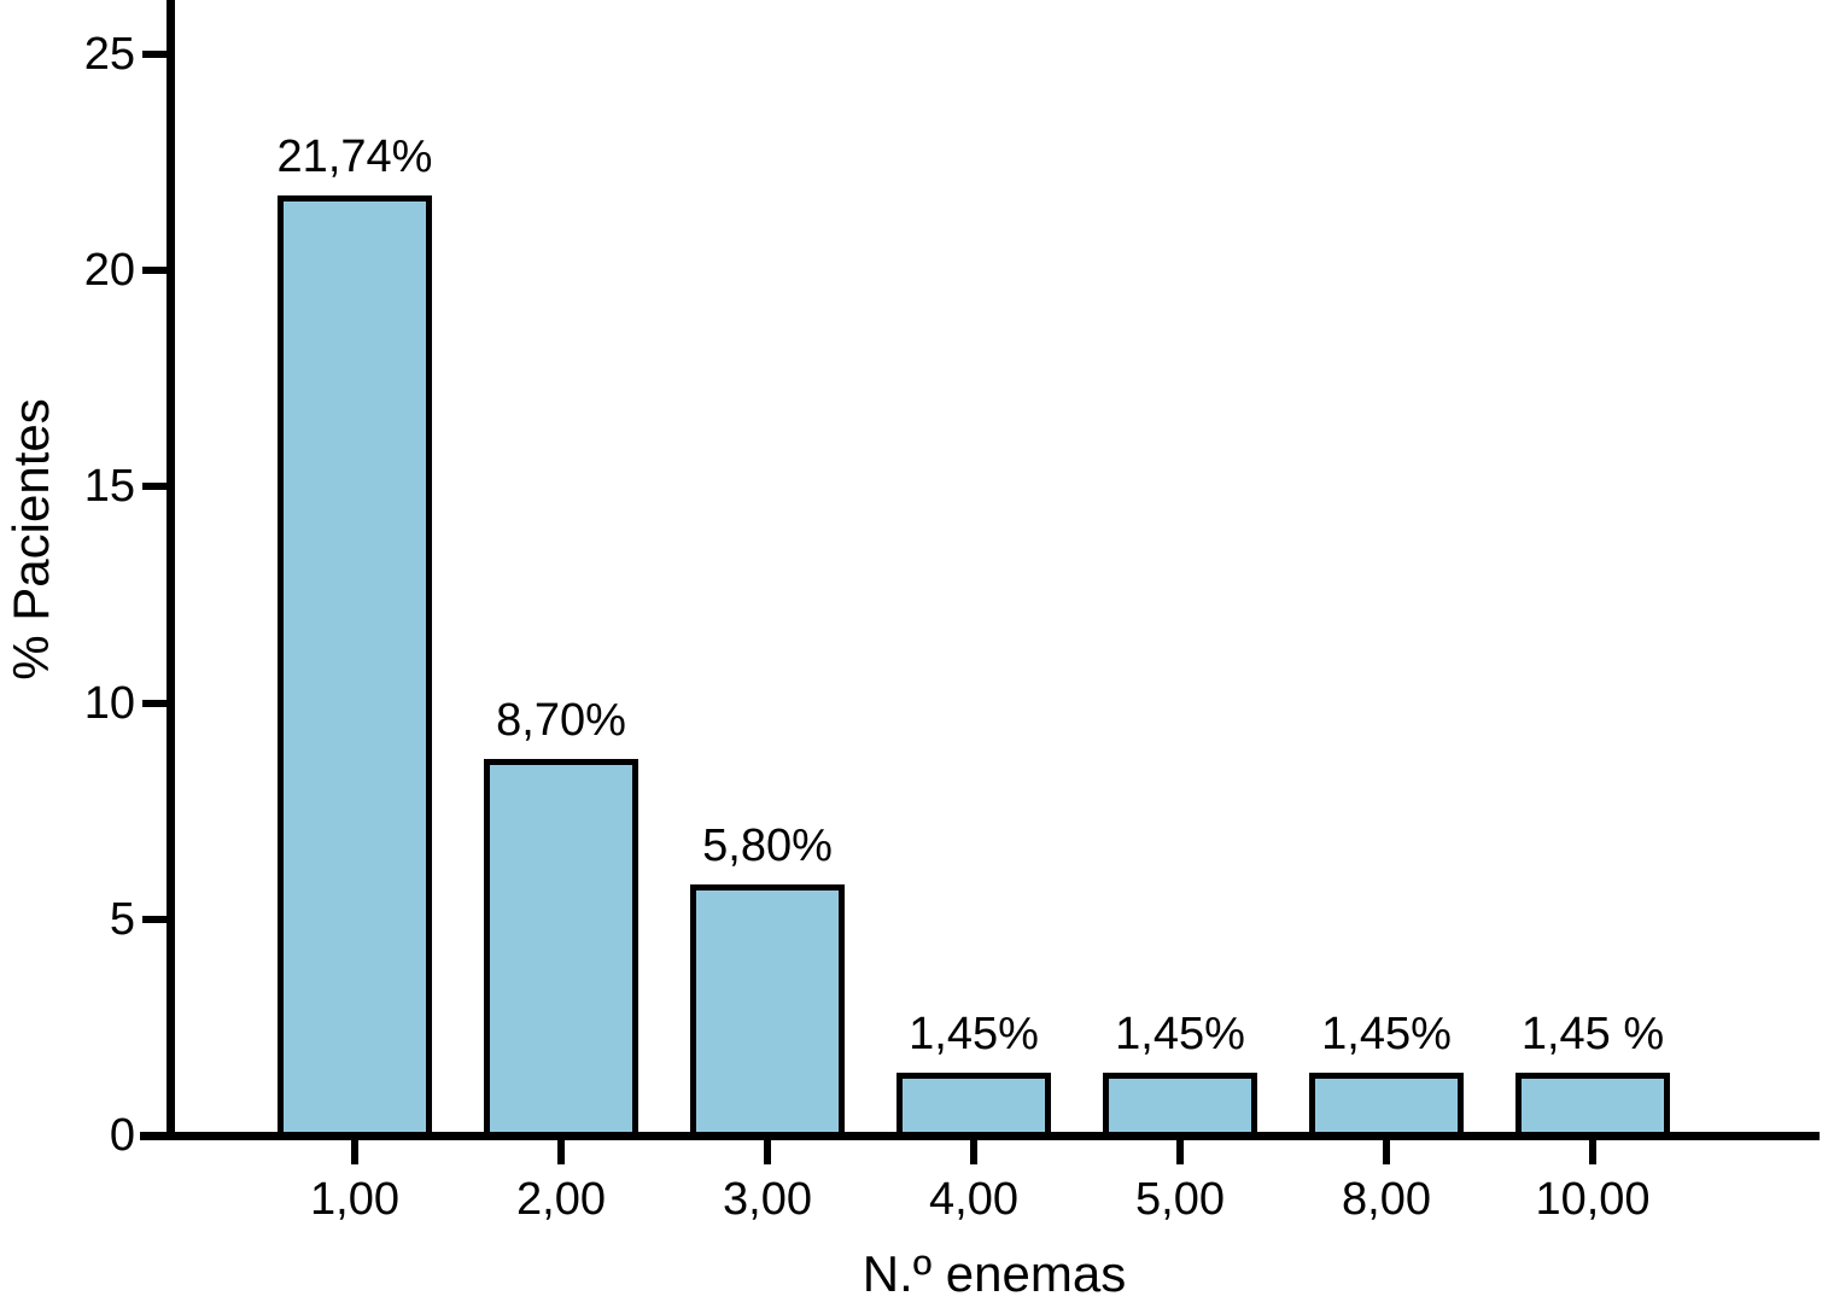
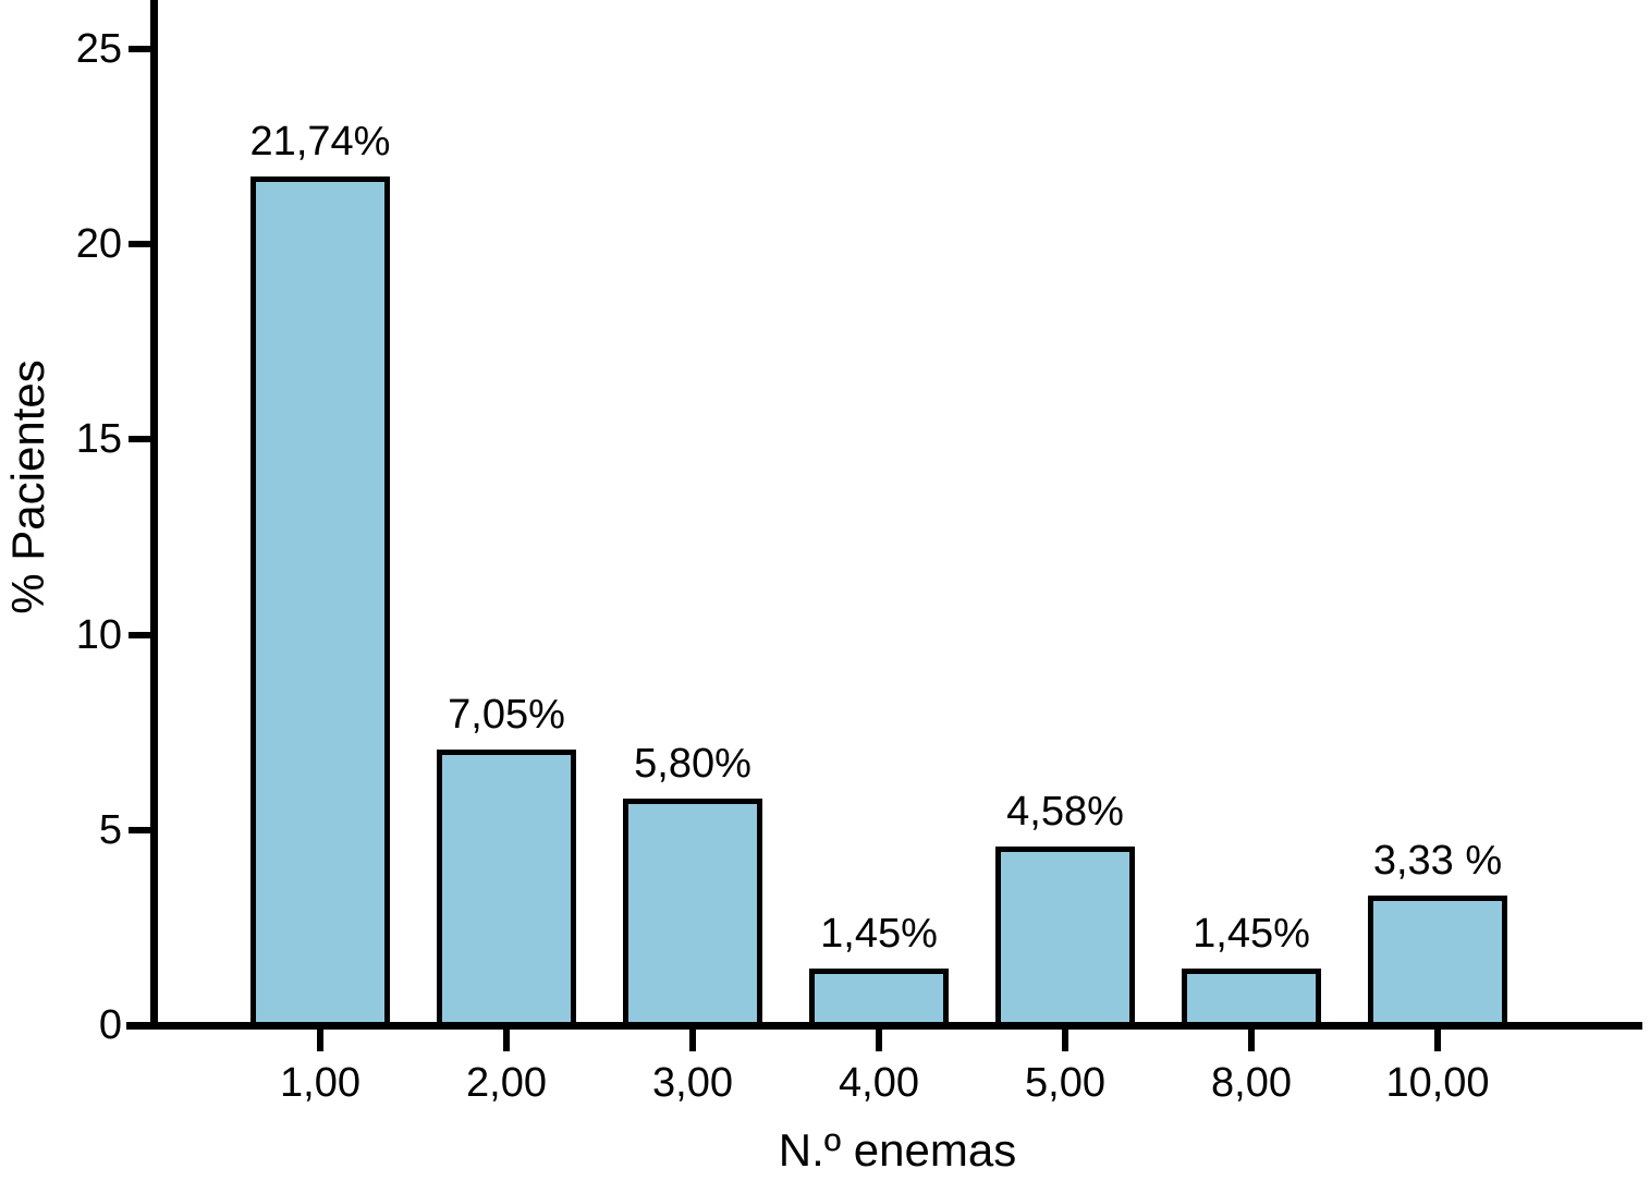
2,00: 8,70% -> 7,05%
5,00: 1,45% -> 4,58%
10,00: 1,45 -> 3,33
